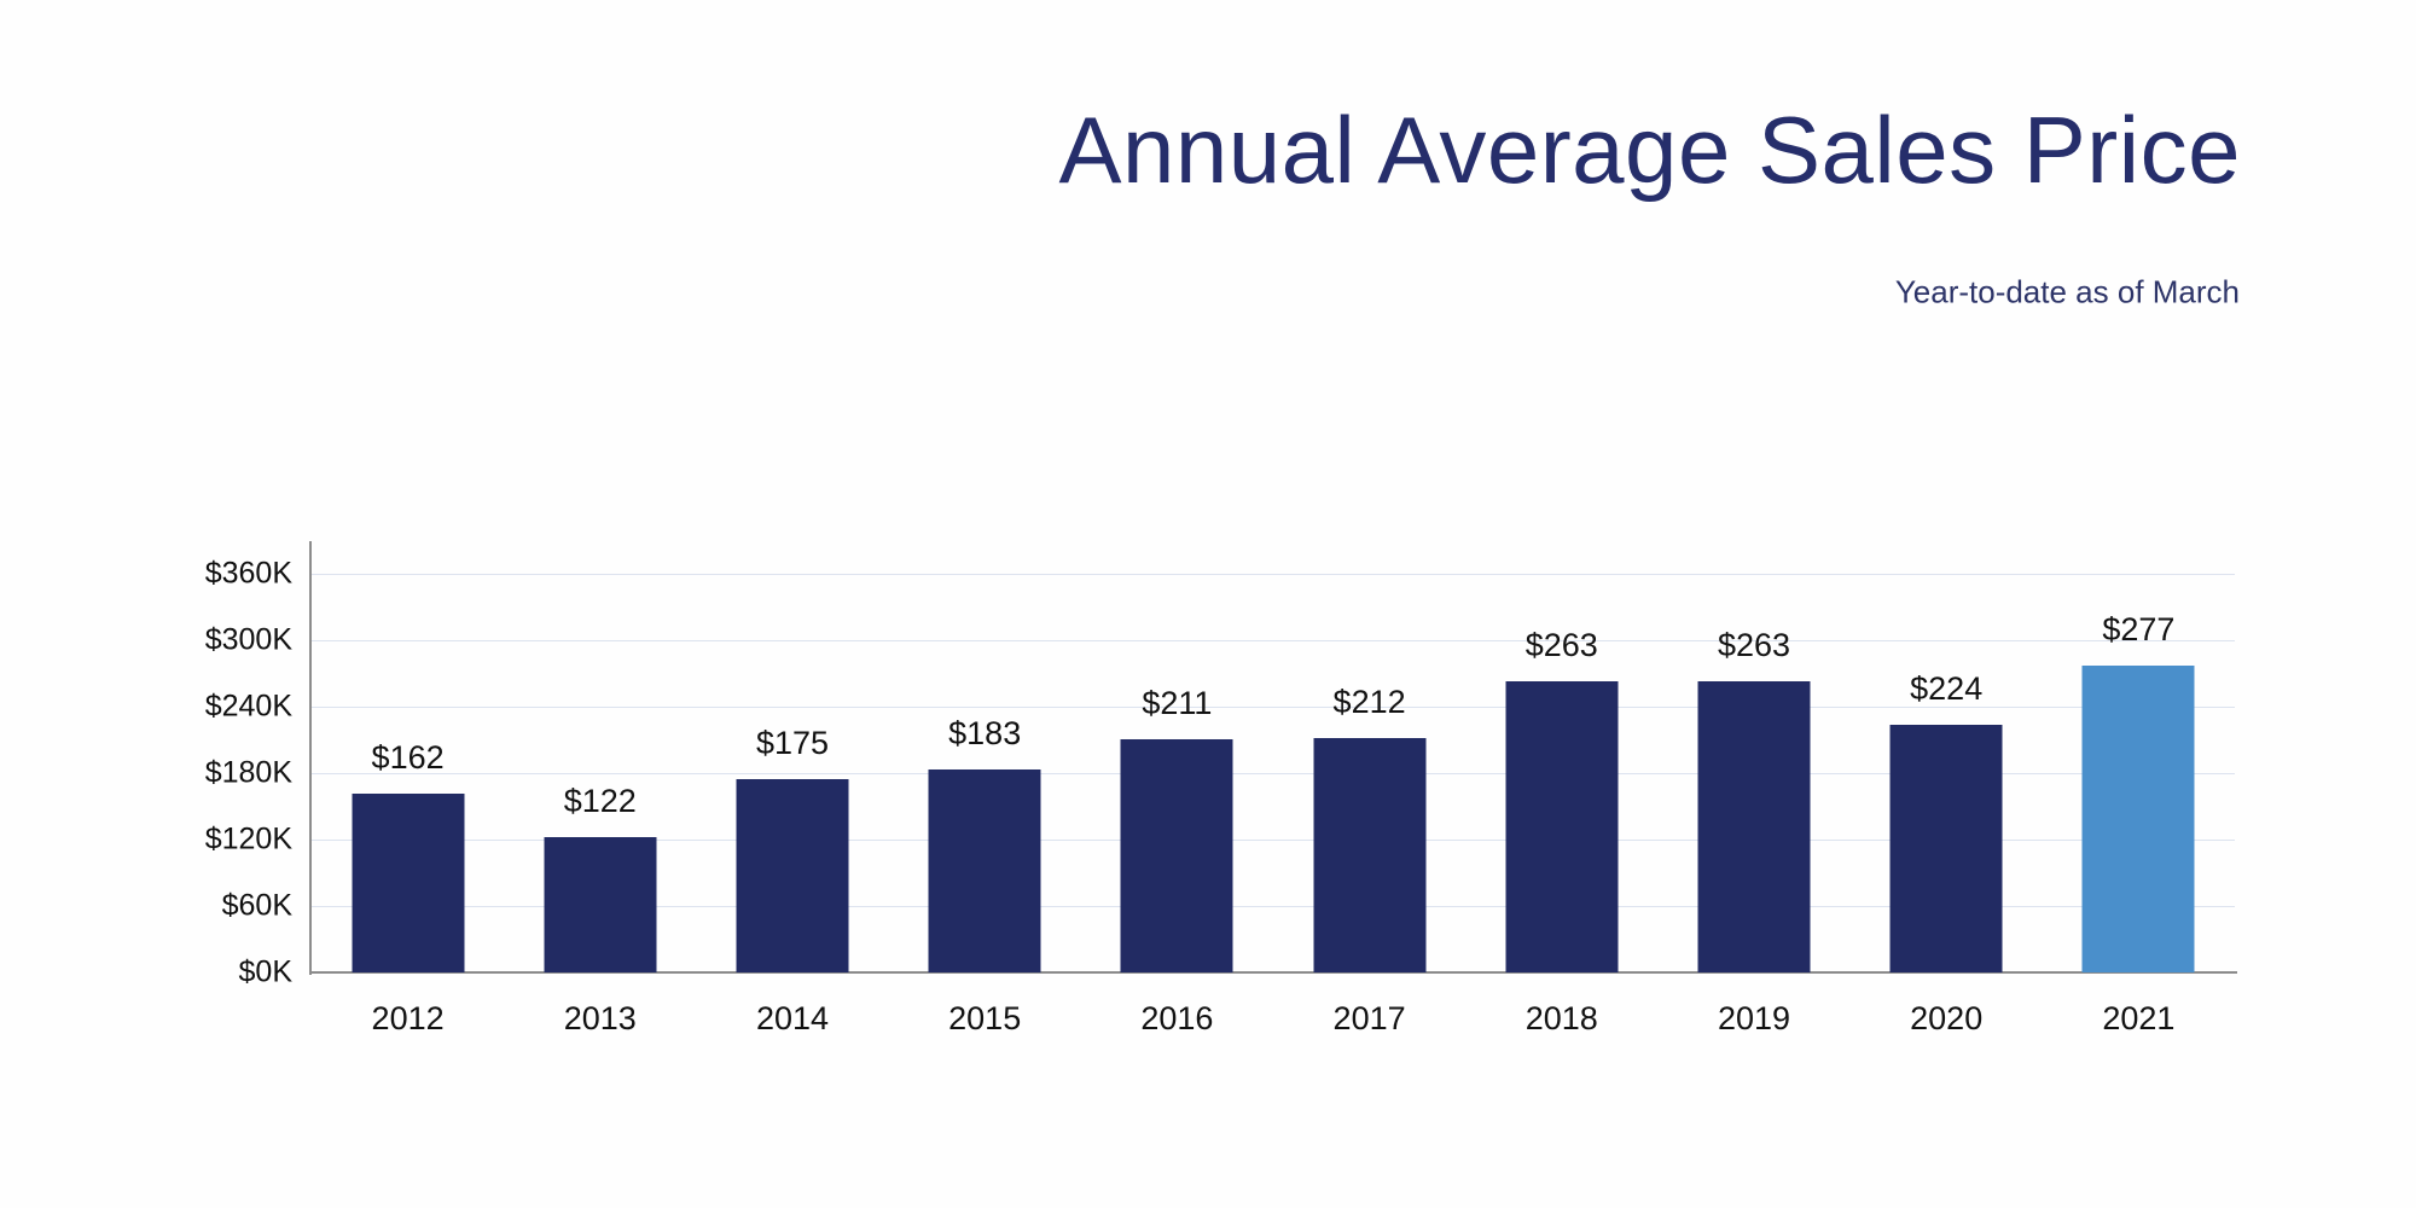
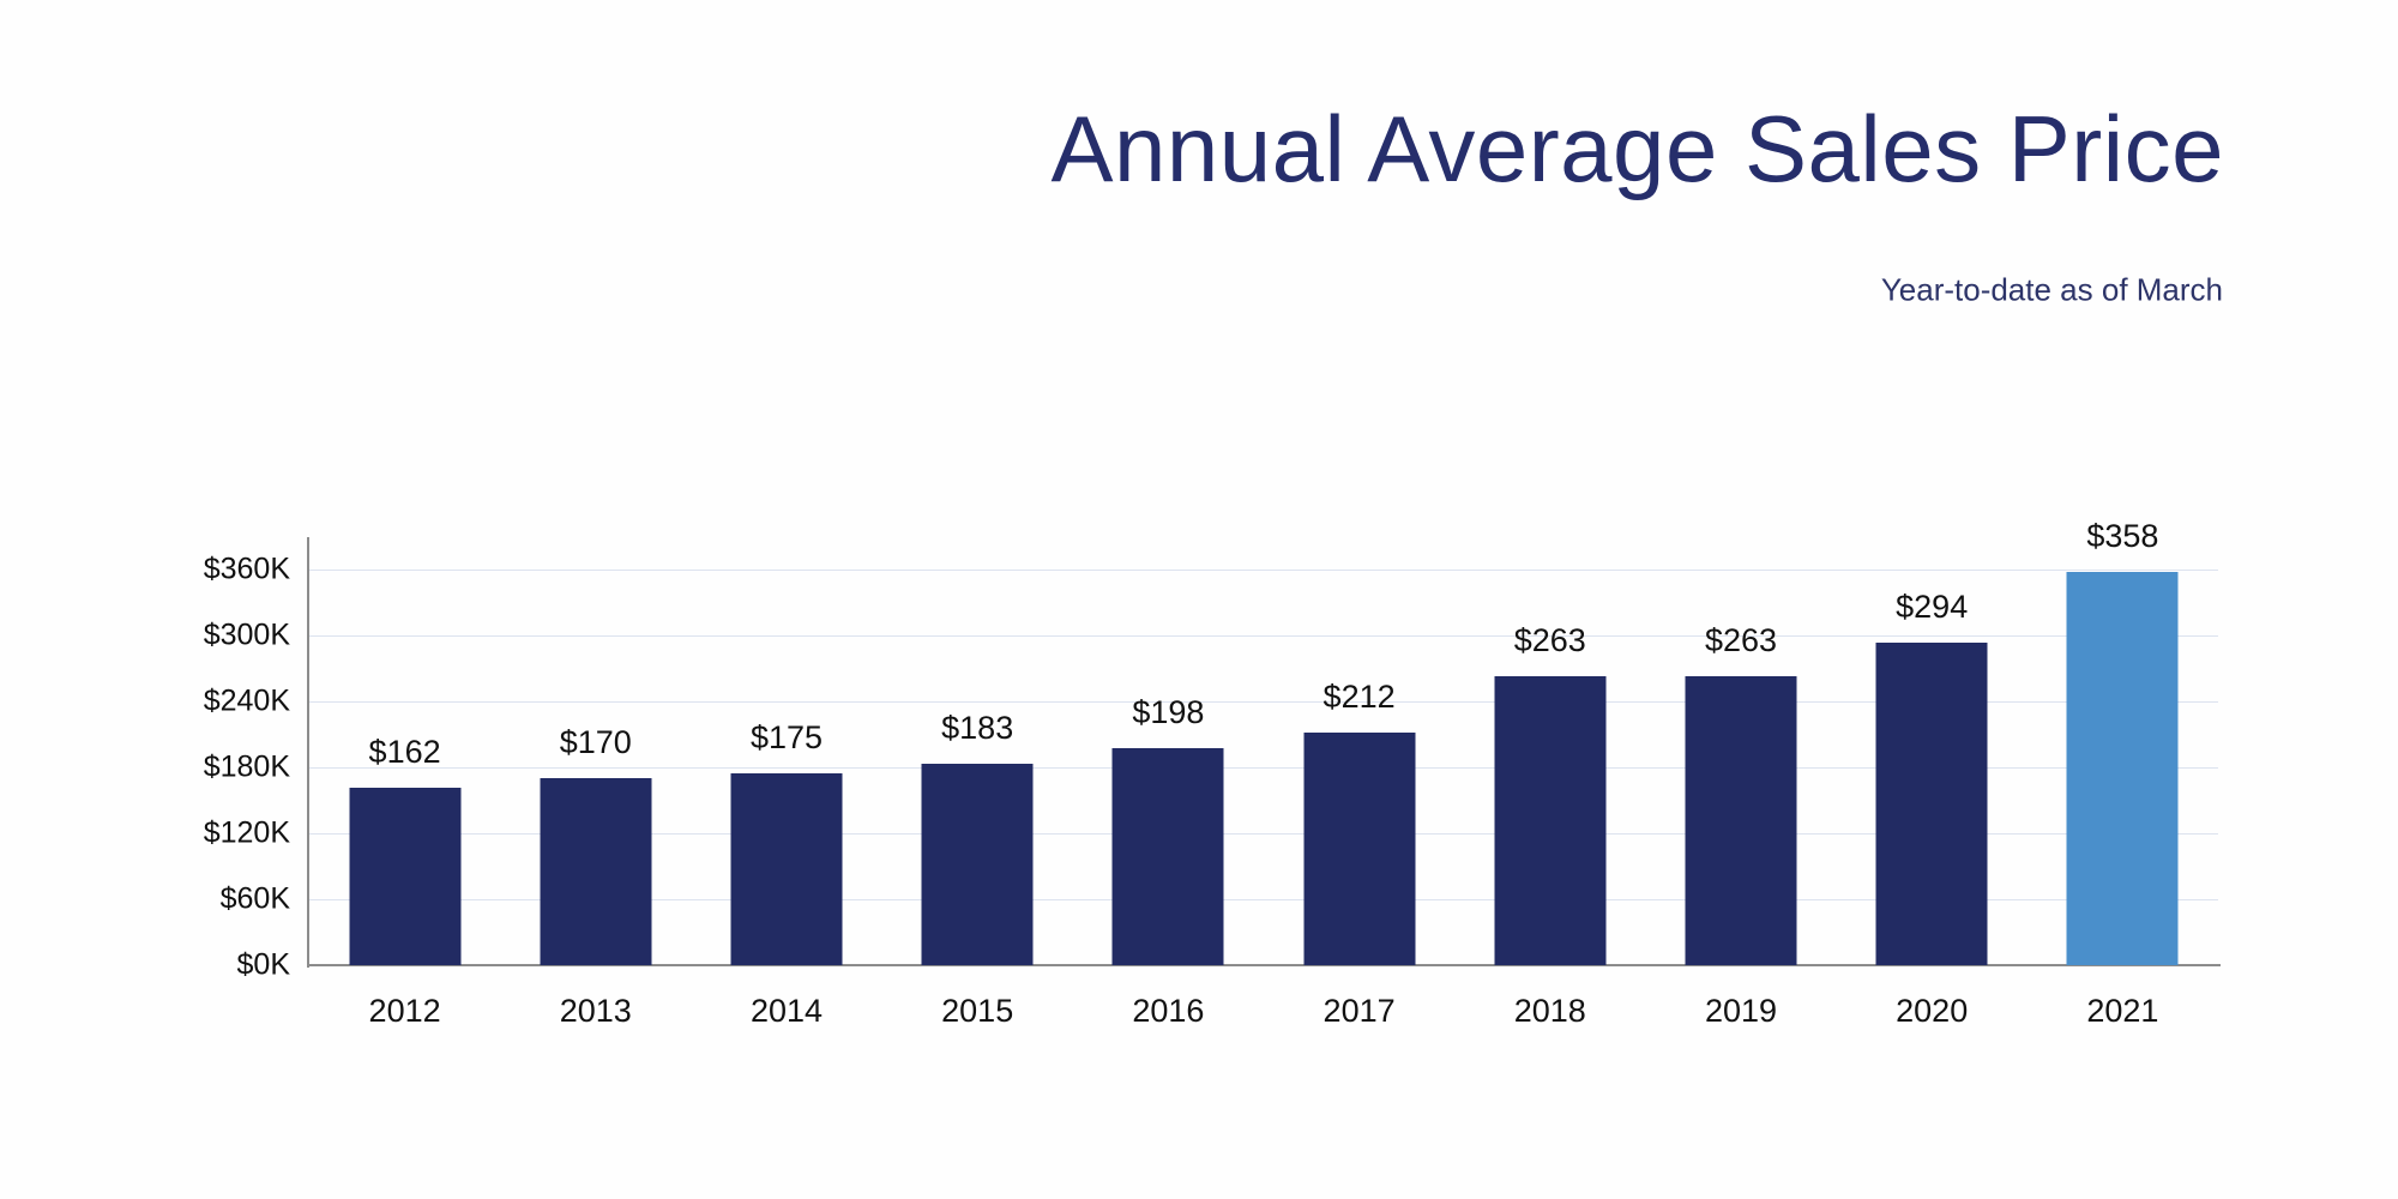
2013: $122 -> $170
2016: $211 -> $198
2020: $224 -> $294
2021: $277 -> $358
